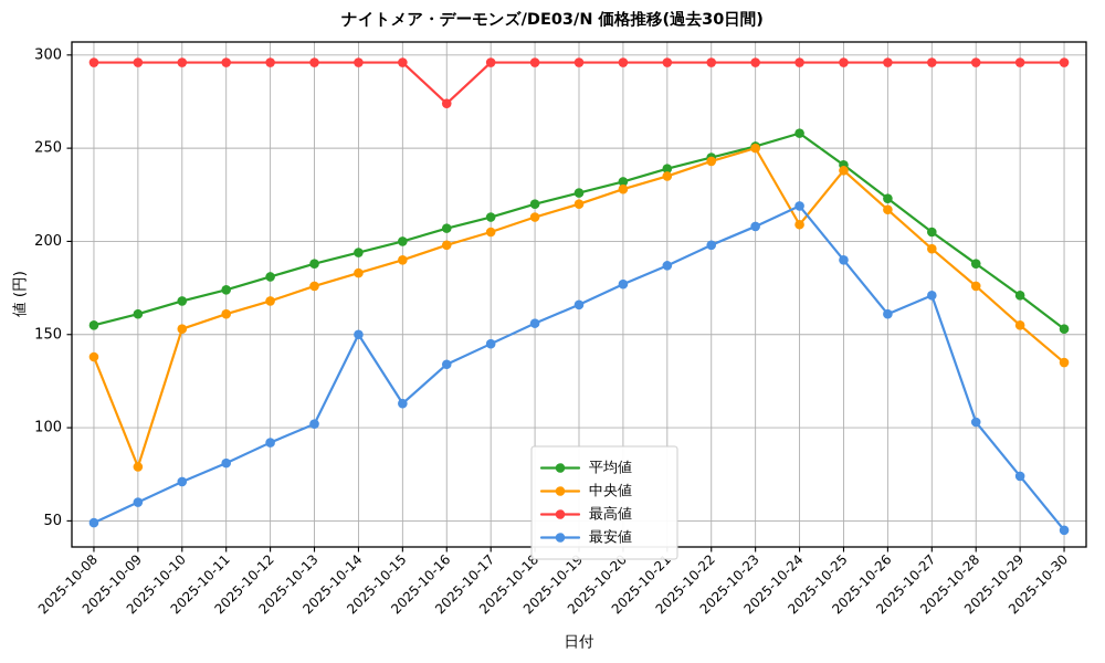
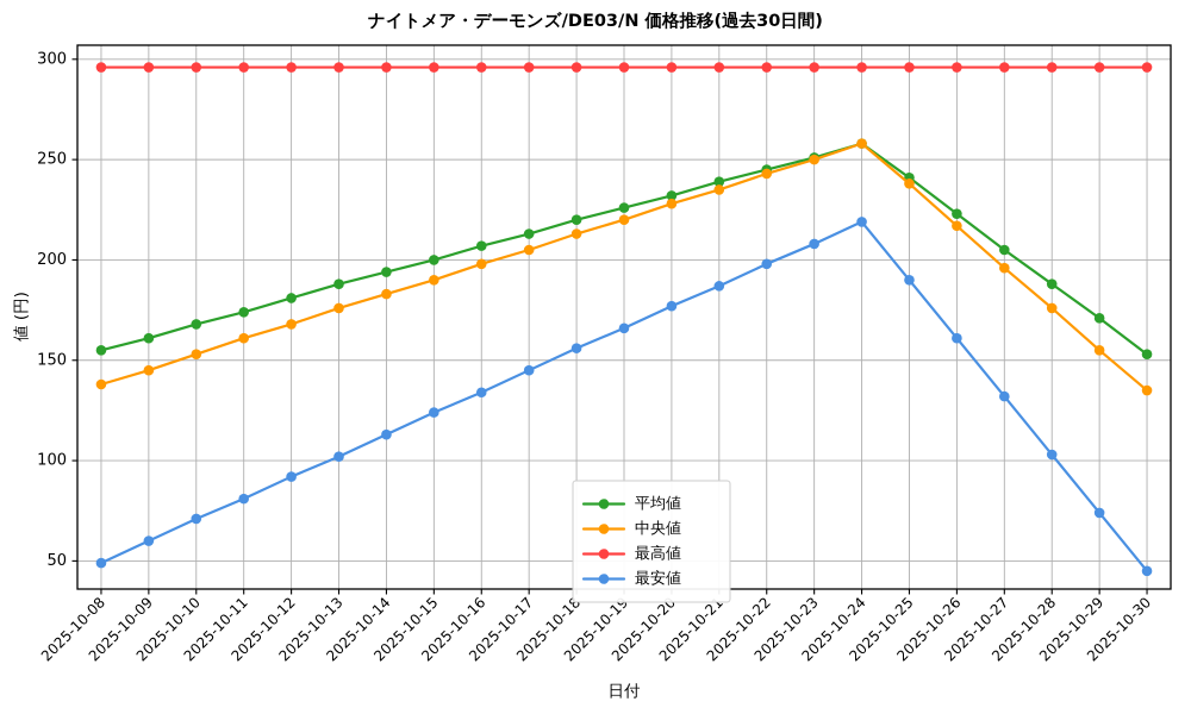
中央値/2025-10-09: 79 -> 145
最安値/2025-10-14: 150 -> 113
最安値/2025-10-15: 113 -> 124
最高値/2025-10-16: 274 -> 296
中央値/2025-10-24: 209 -> 258
最安値/2025-10-27: 171 -> 132
